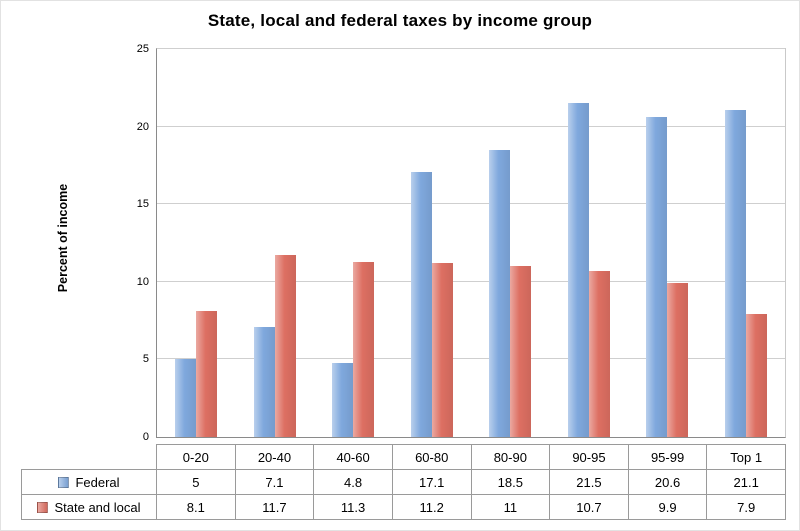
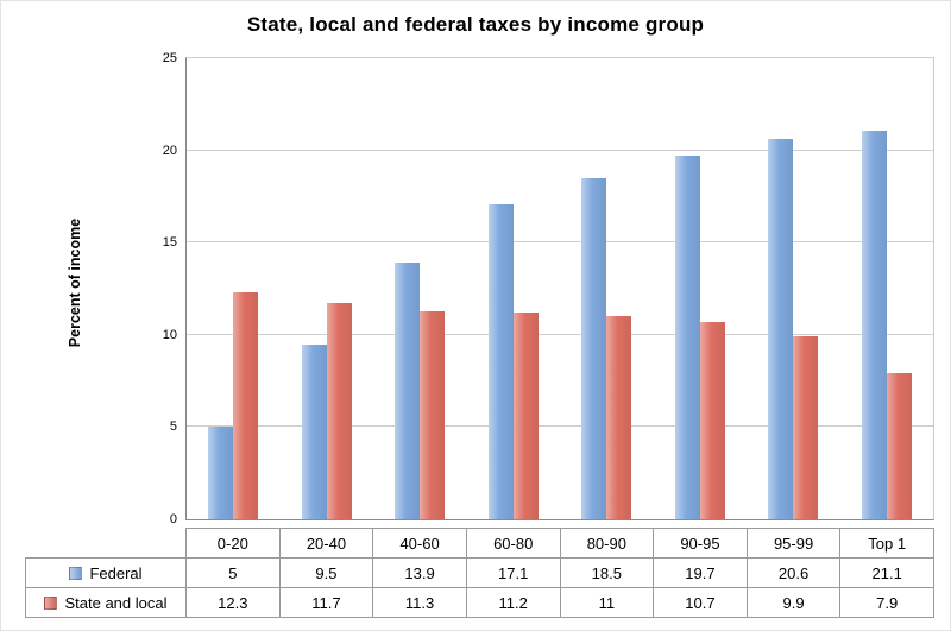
State and local/0-20: 8.1 -> 12.3
Federal/20-40: 7.1 -> 9.5
Federal/40-60: 4.8 -> 13.9
Federal/90-95: 21.5 -> 19.7
